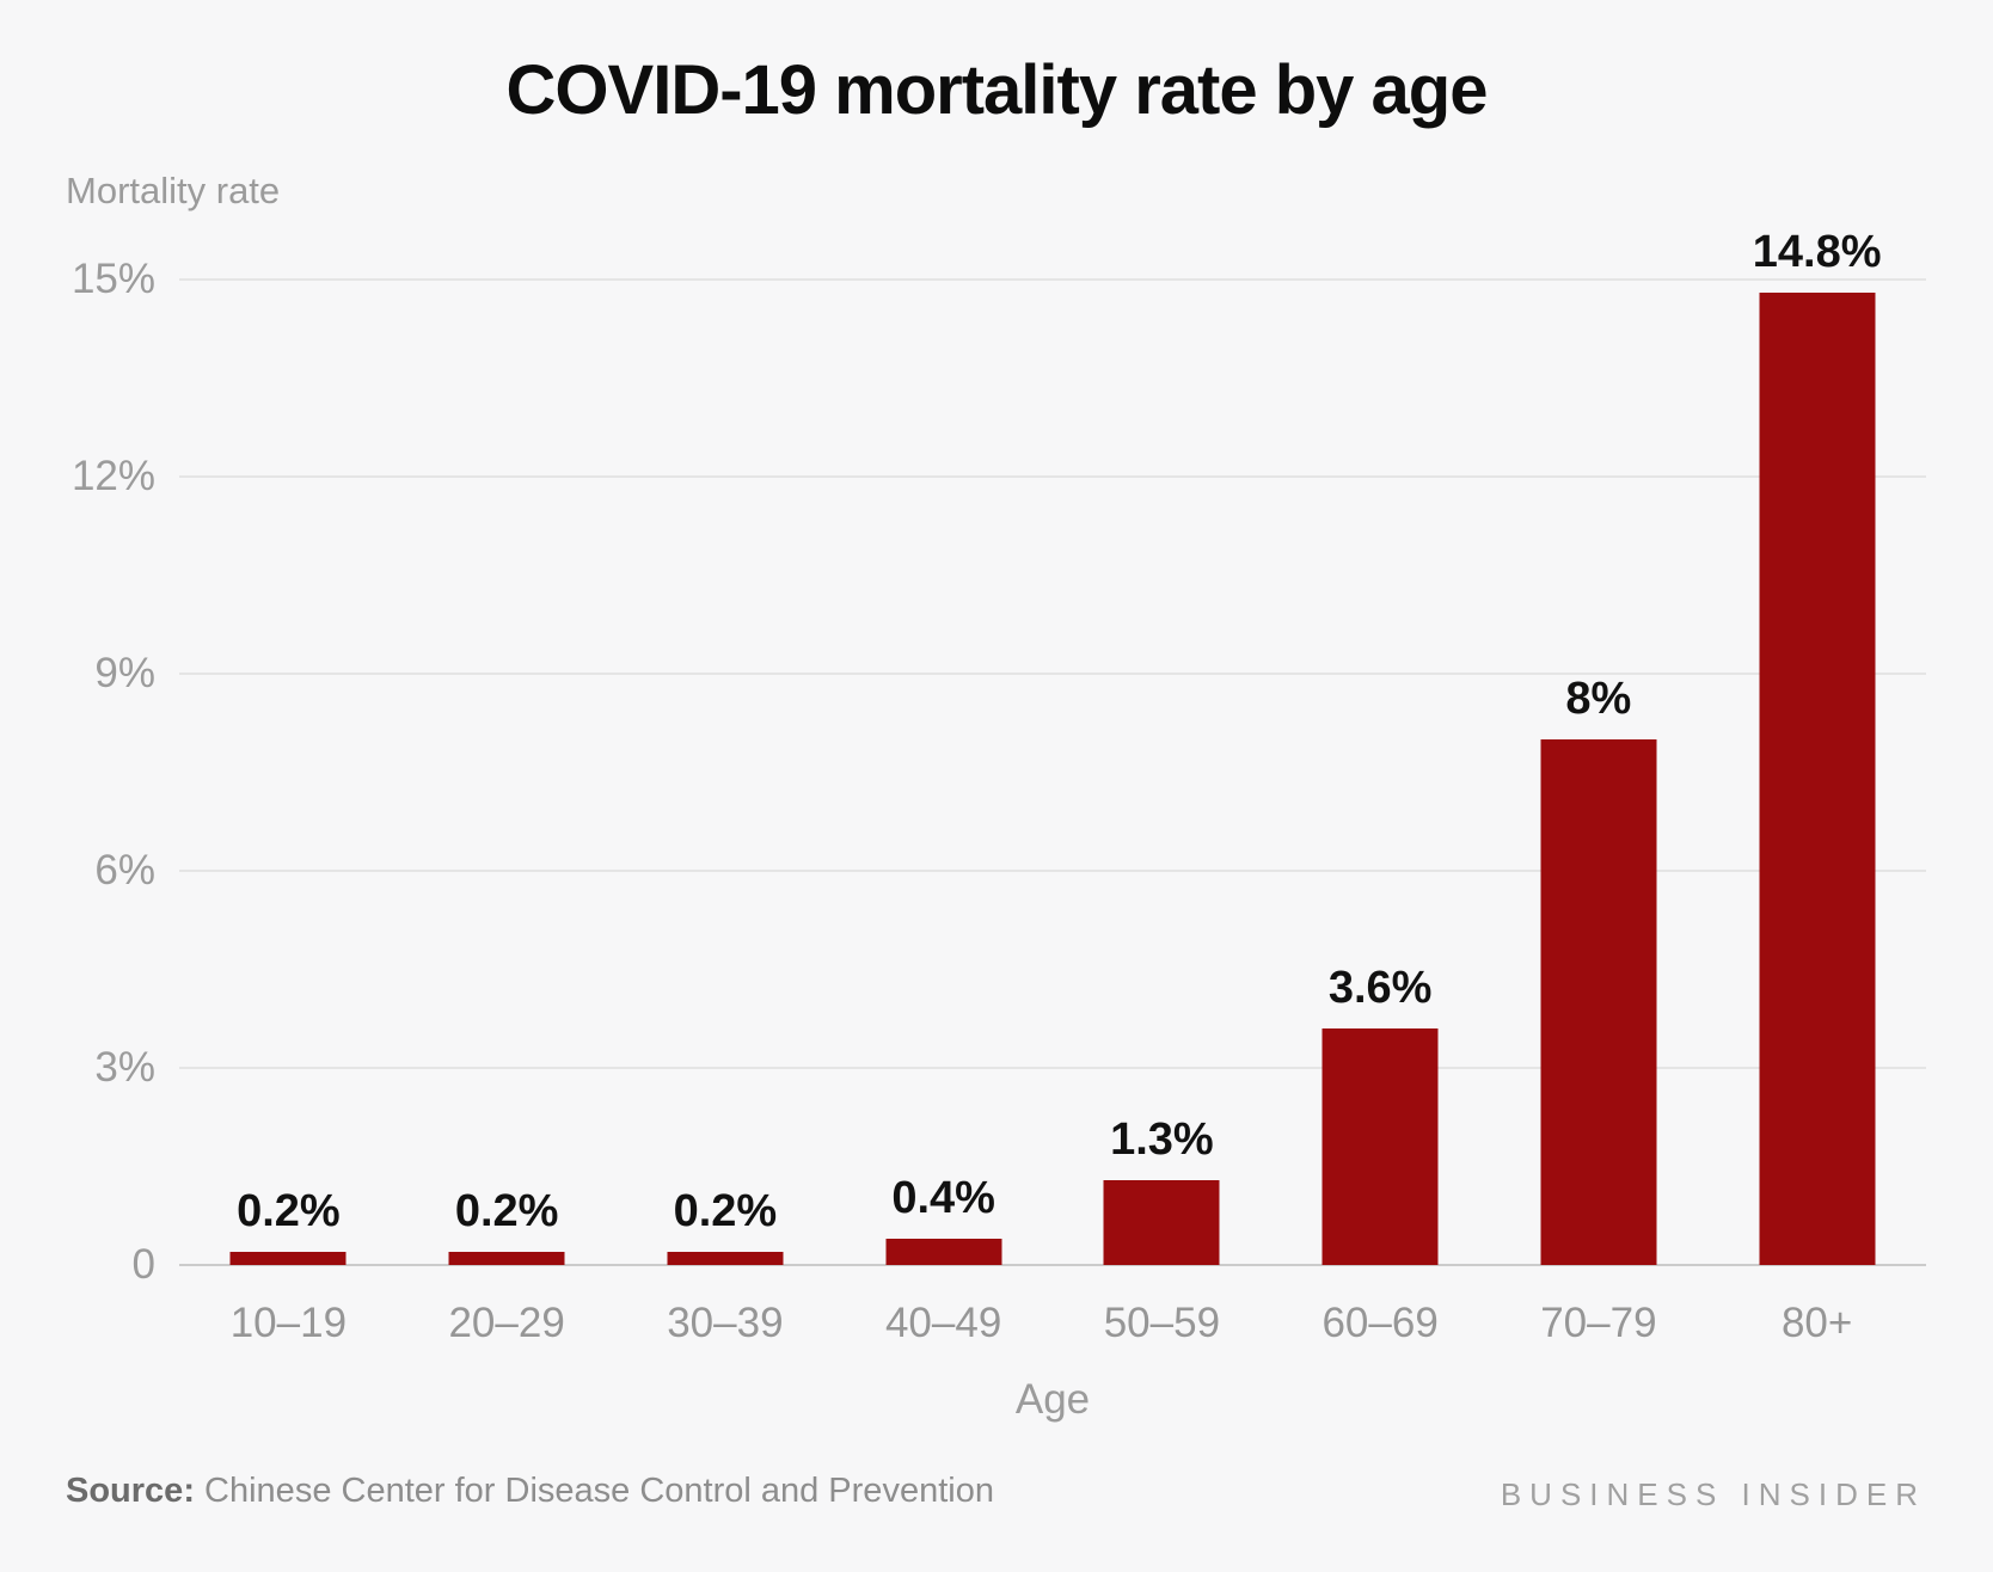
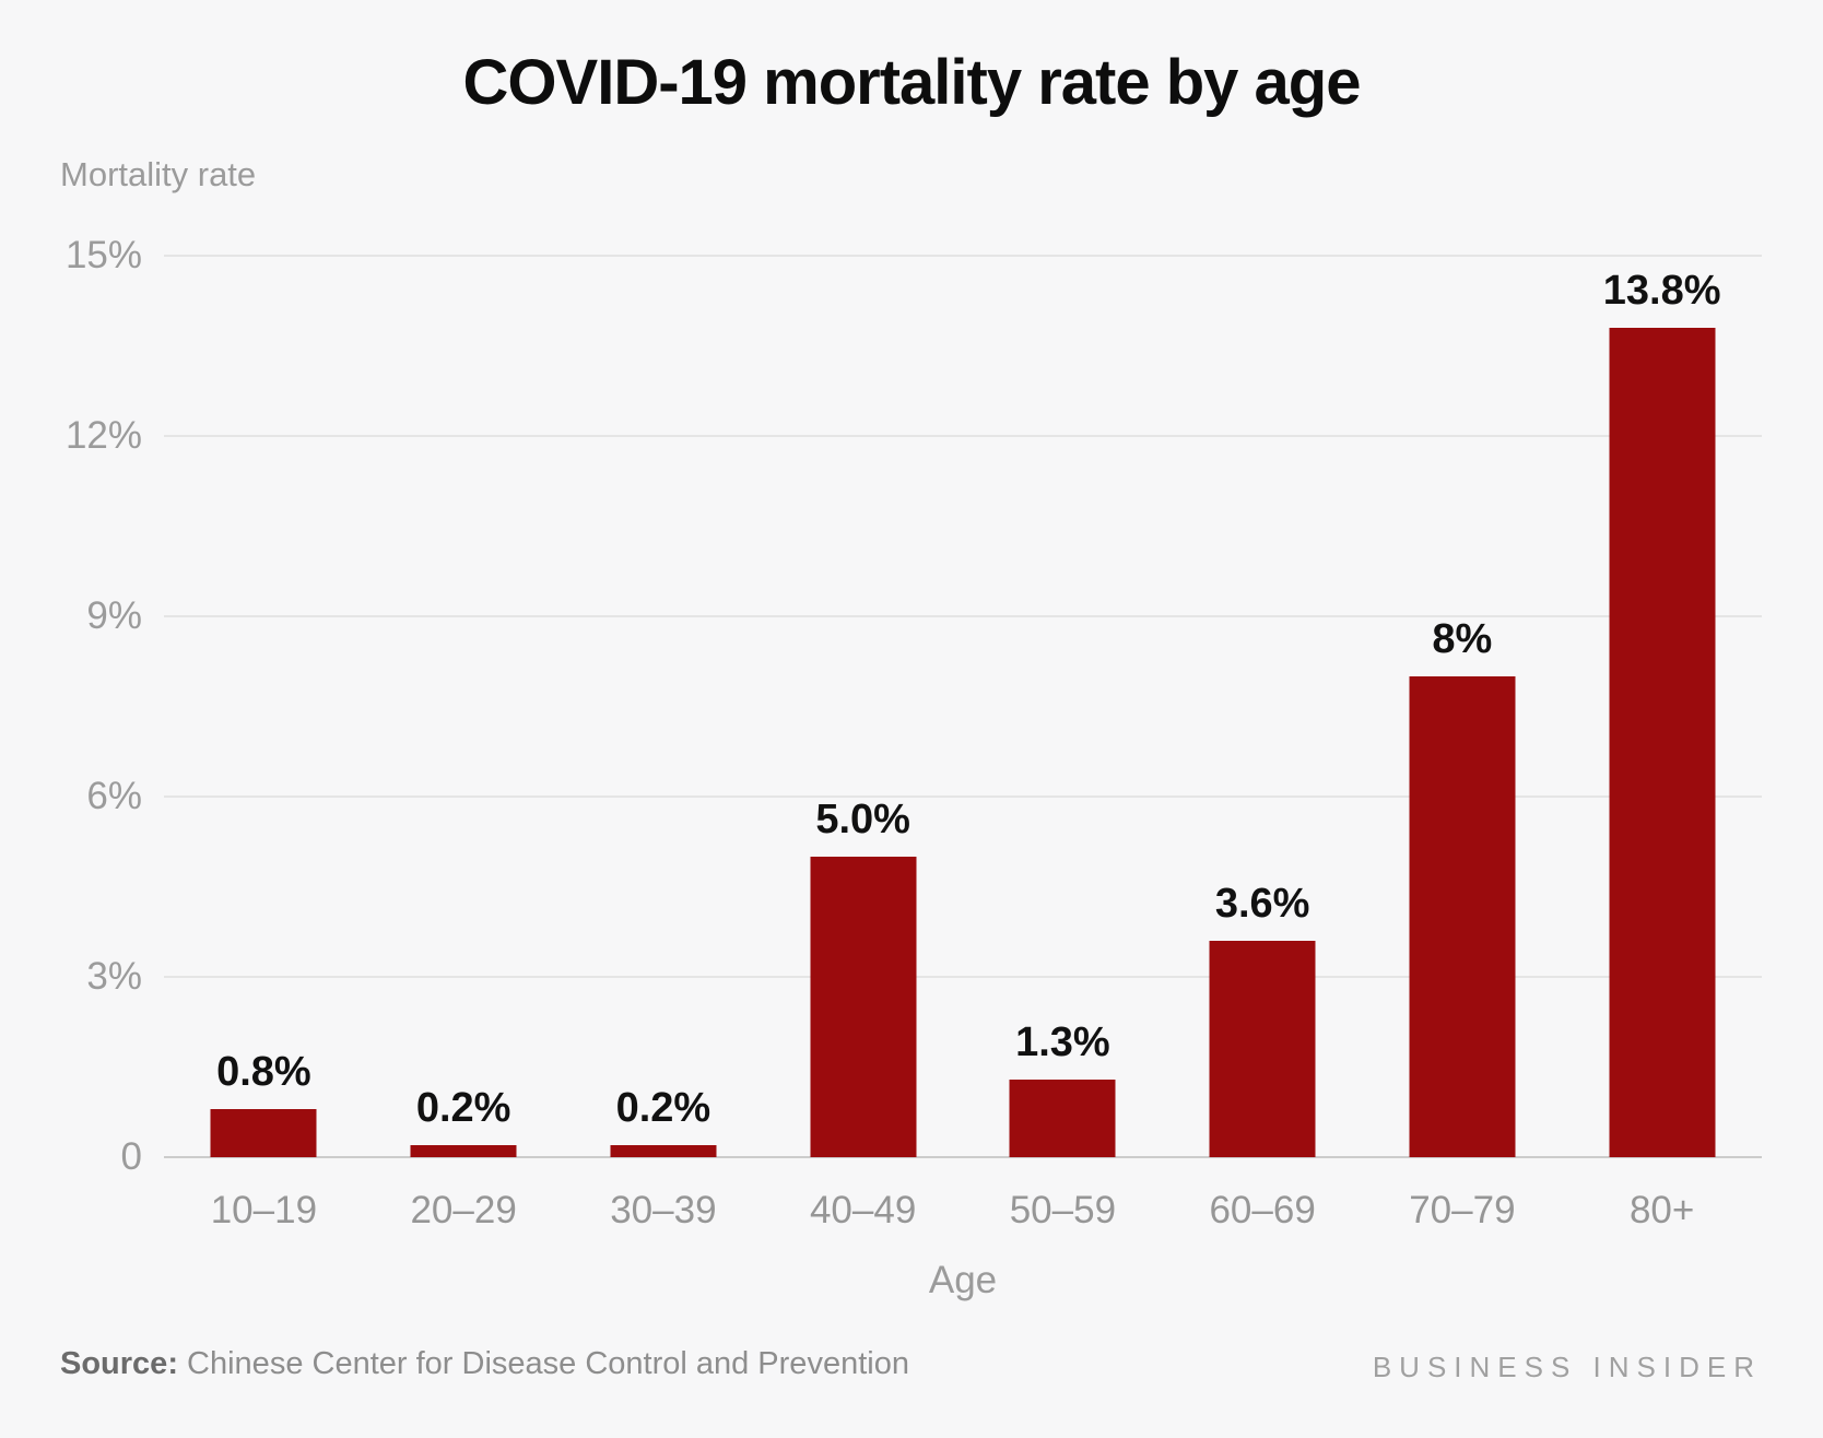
10–19: 0.2% -> 0.8%
40–49: 0.4% -> 5.0%
80+: 14.8% -> 13.8%
